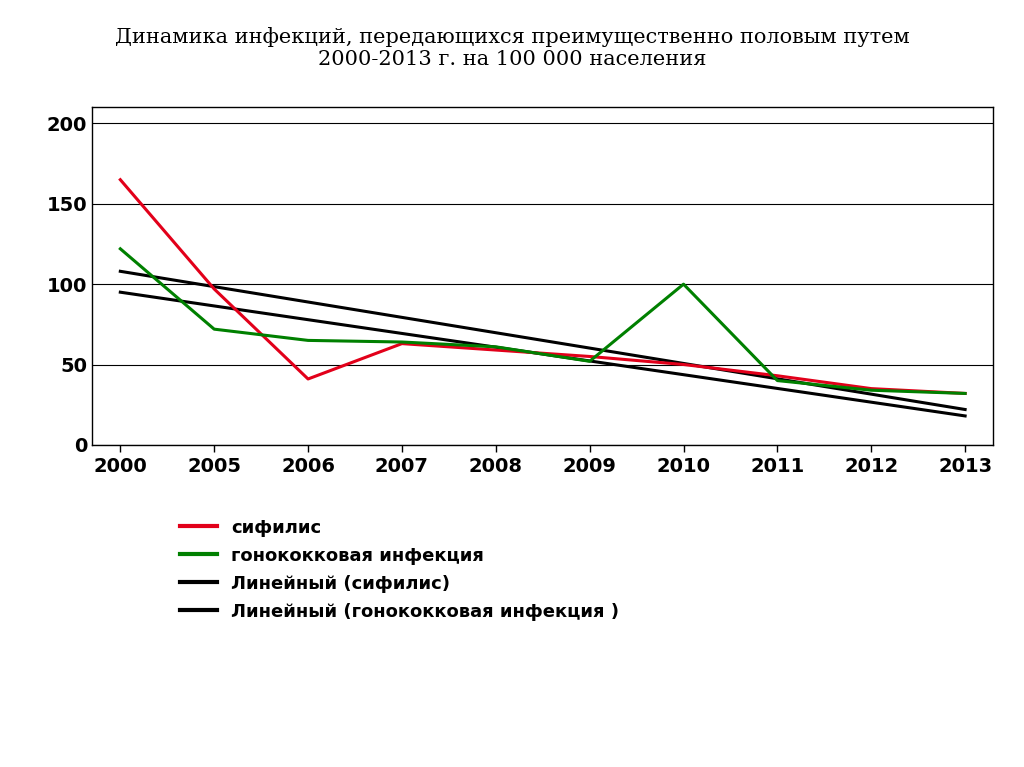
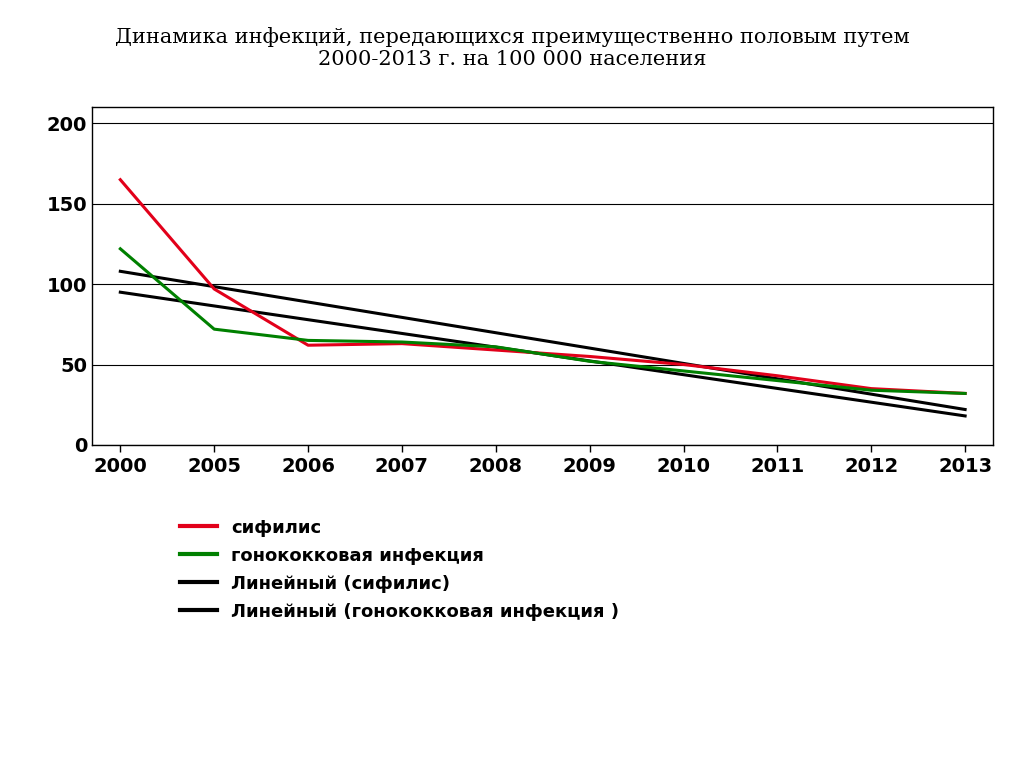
сифилис/2006: 41 -> 62
гонококковая инфекция/2010: 100 -> 46
